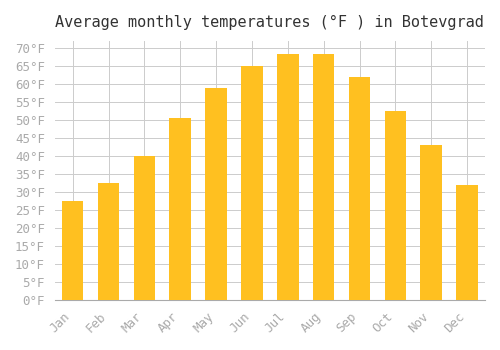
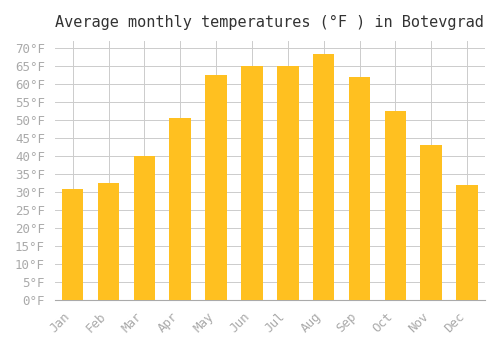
Jan: 27.5°F -> 31.0°F
May: 59.0°F -> 62.5°F
Jul: 68.5°F -> 65.0°F
